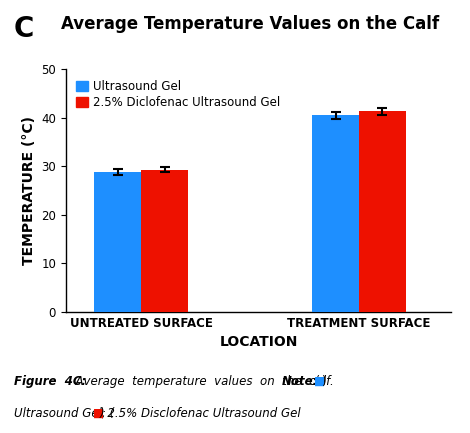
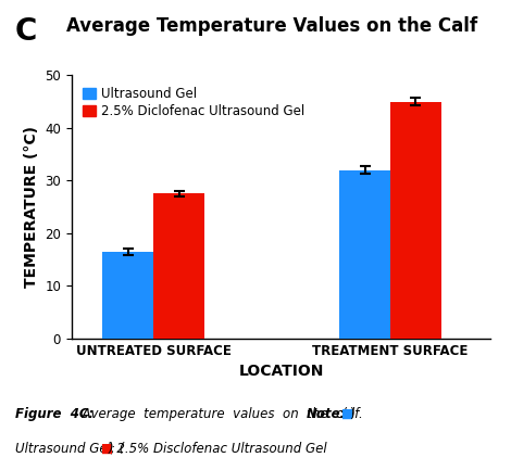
Ultrasound Gel/UNTREATED SURFACE: 28.8 -> 16.5
2.5% Diclofenac Ultrasound Gel/UNTREATED SURFACE: 29.3 -> 27.5
Ultrasound Gel/TREATMENT SURFACE: 40.5 -> 32.0
2.5% Diclofenac Ultrasound Gel/TREATMENT SURFACE: 41.3 -> 45.0
